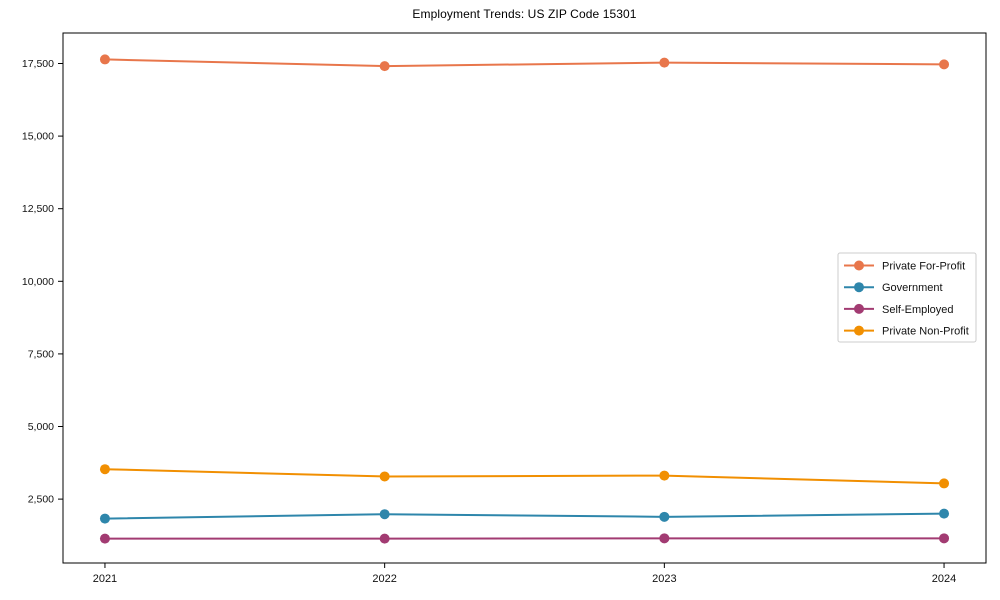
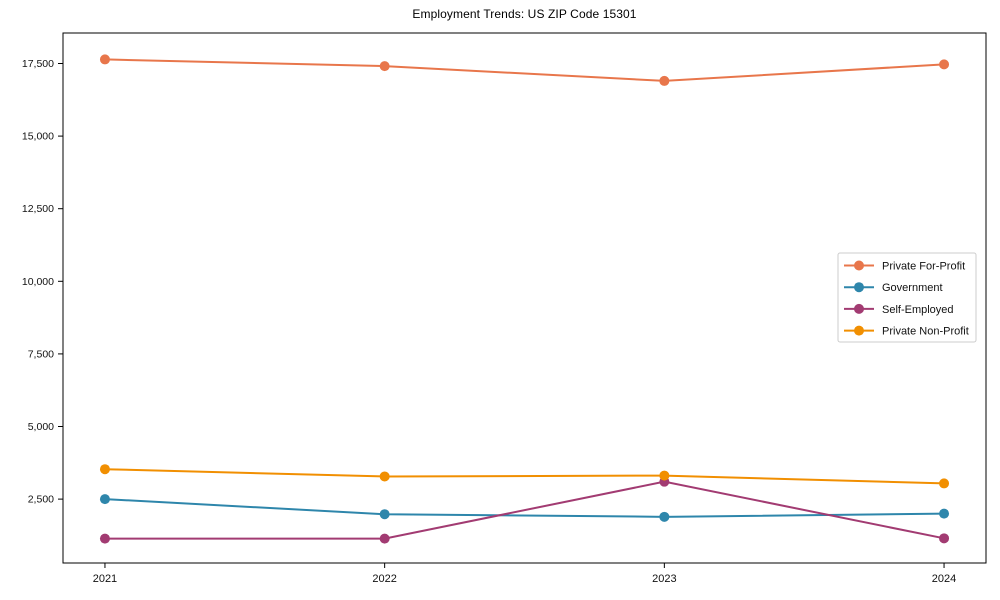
Government/2021: 1800 -> 2500
Private For-Profit/2023: 17500 -> 16900
Self-Employed/2023: 1200 -> 3100
